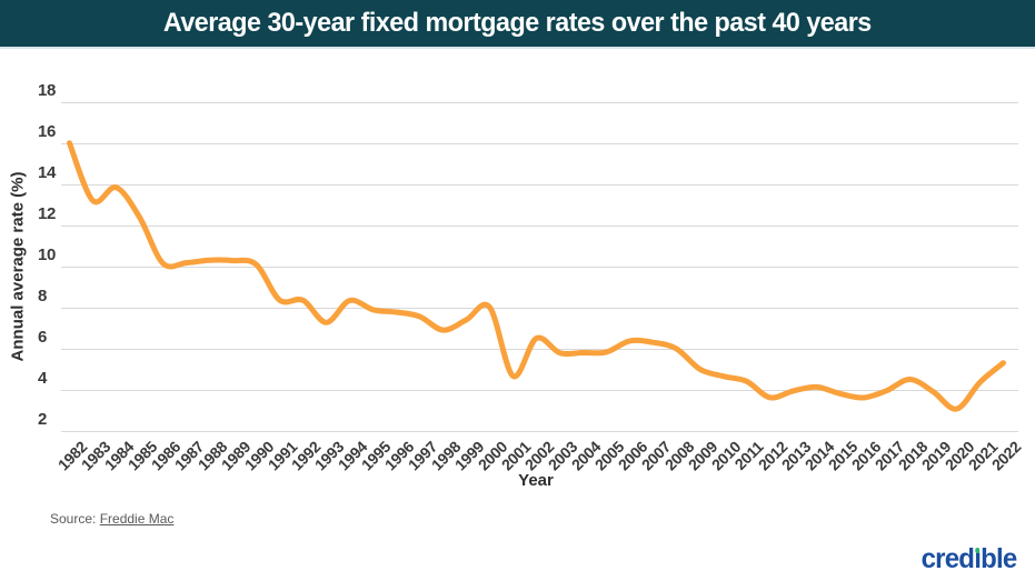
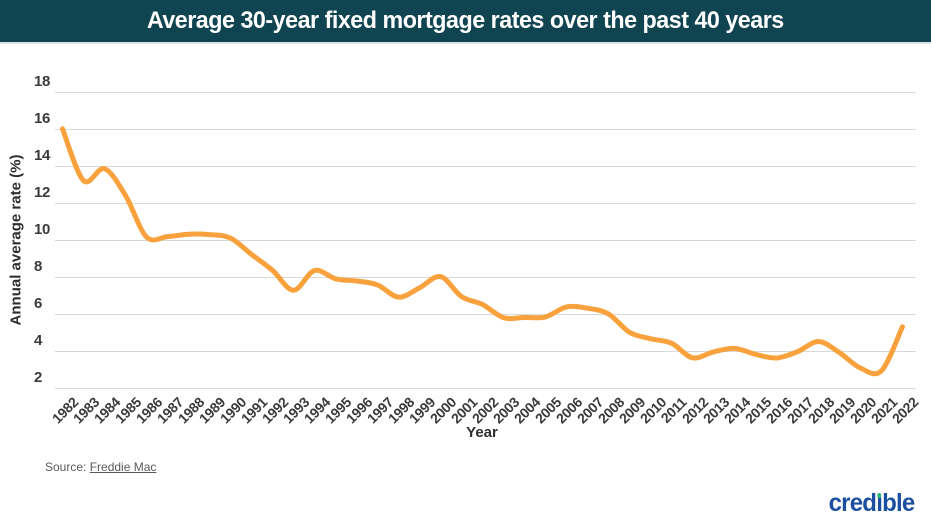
1991: 8.4 -> 9.2
2001: 4.7 -> 7.0
2021: 4.4 -> 3.0
